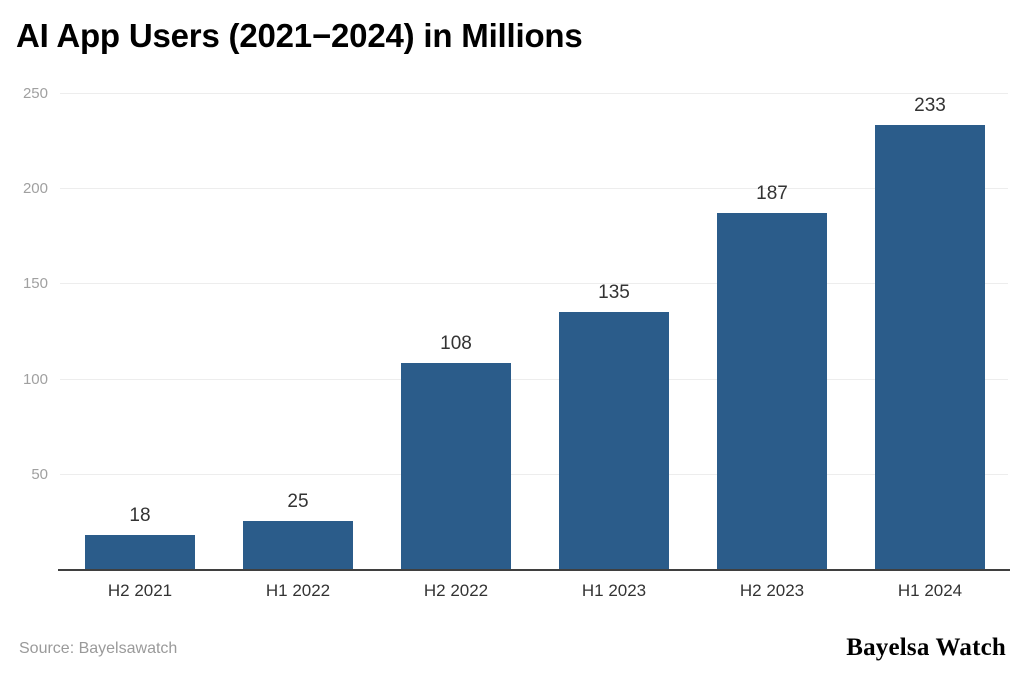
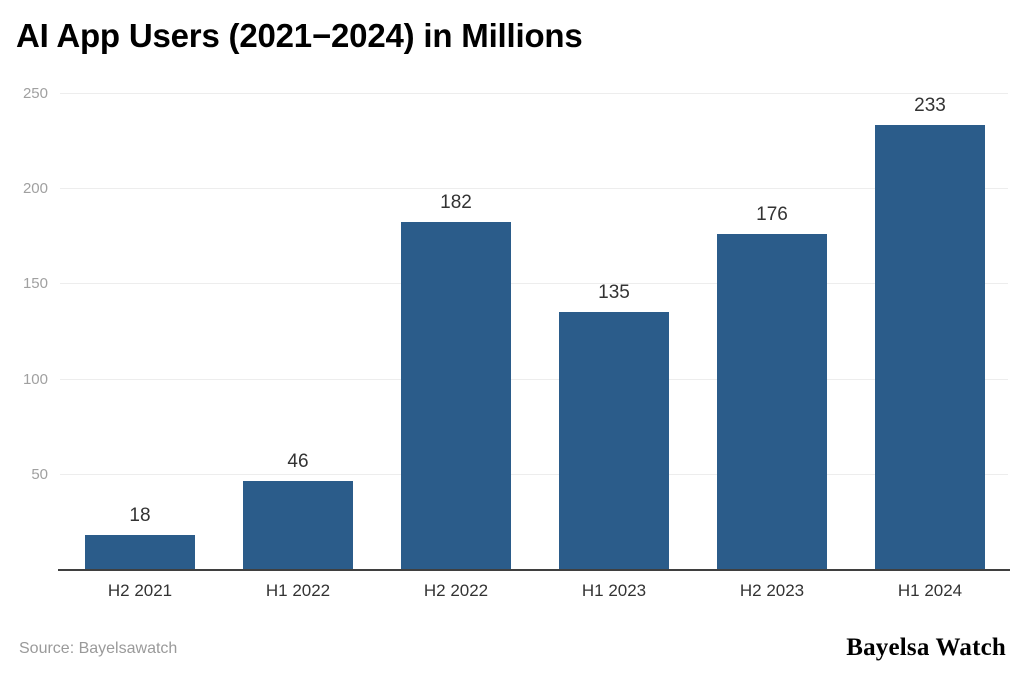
H1 2022: 25 -> 46
H2 2022: 108 -> 182
H2 2023: 187 -> 176
